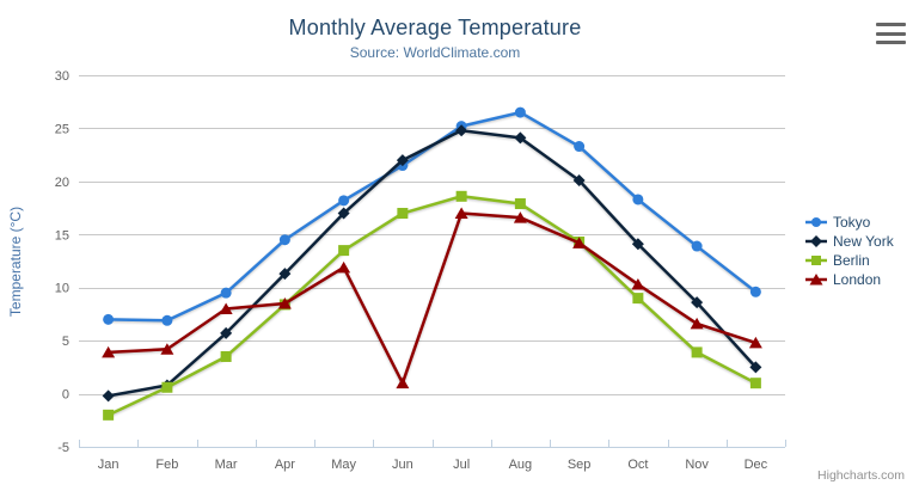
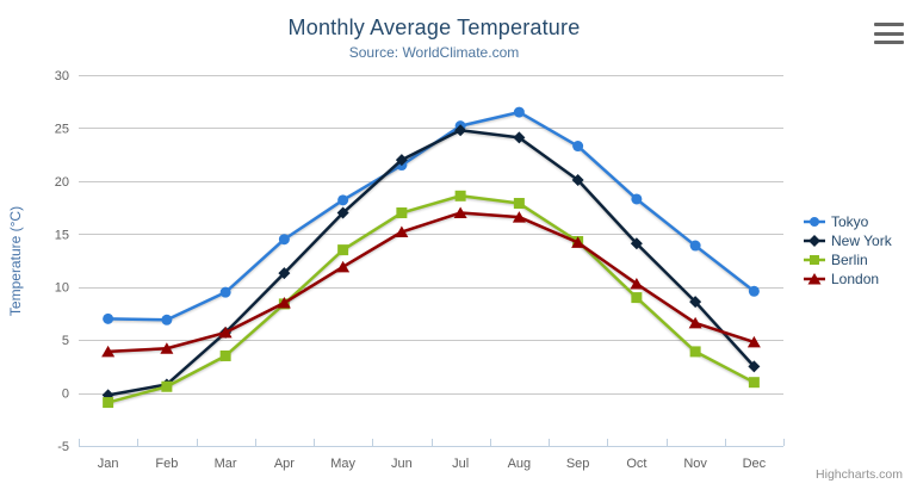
Berlin/Jan: -2 -> -1
London/Mar: 8 -> 6
London/Jun: 1 -> 15
